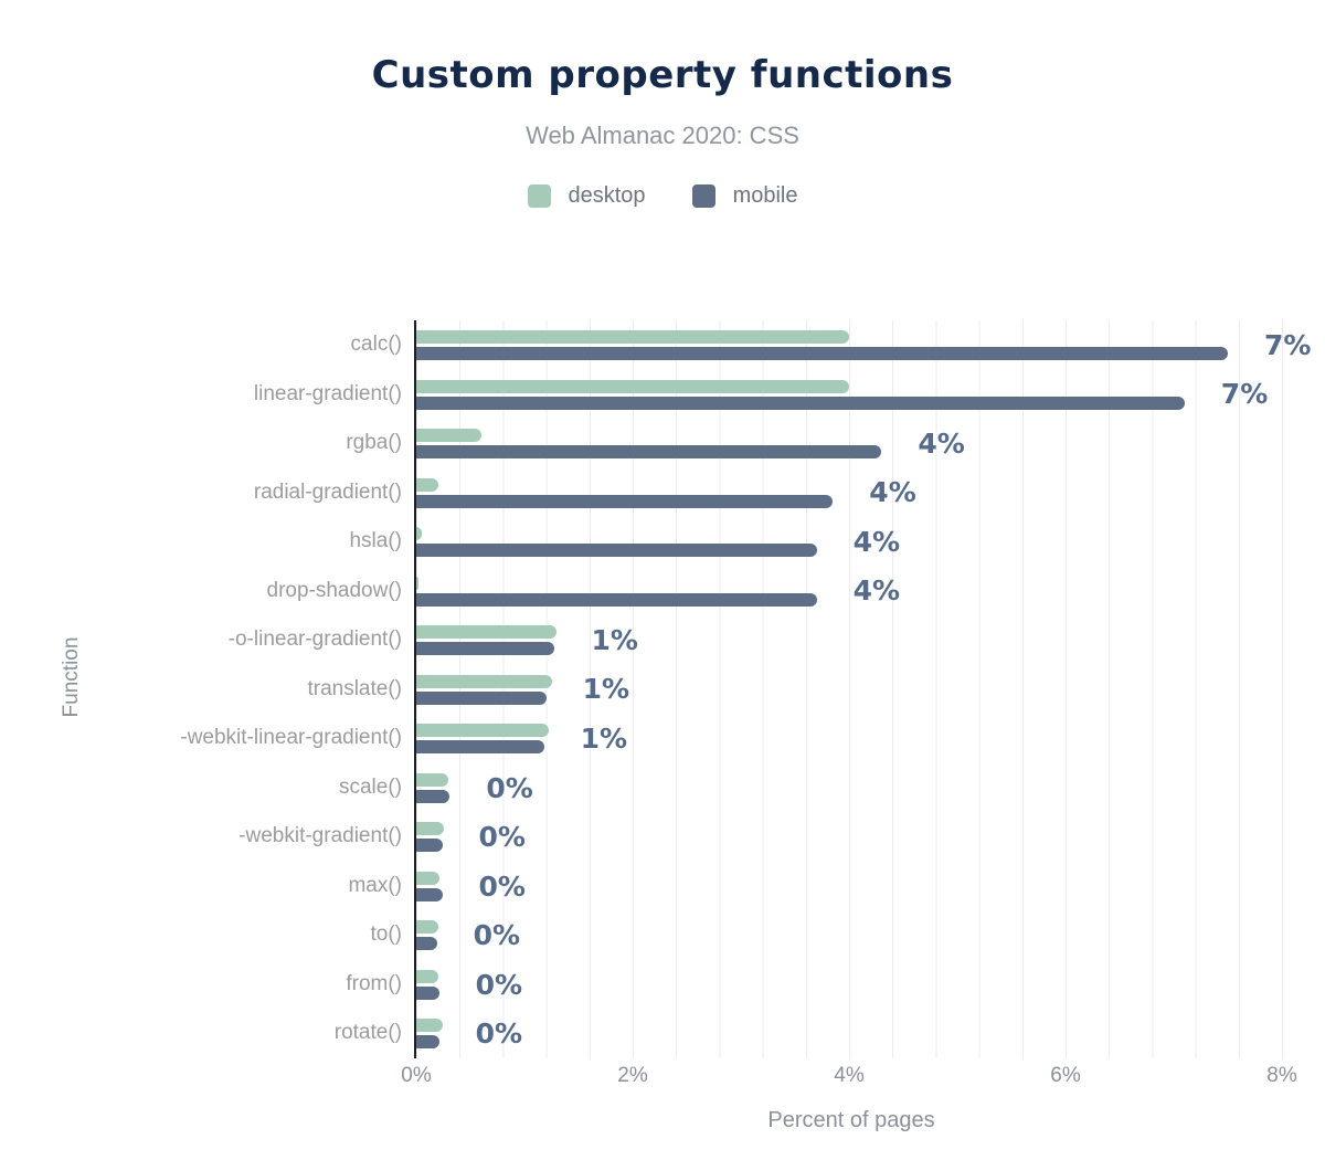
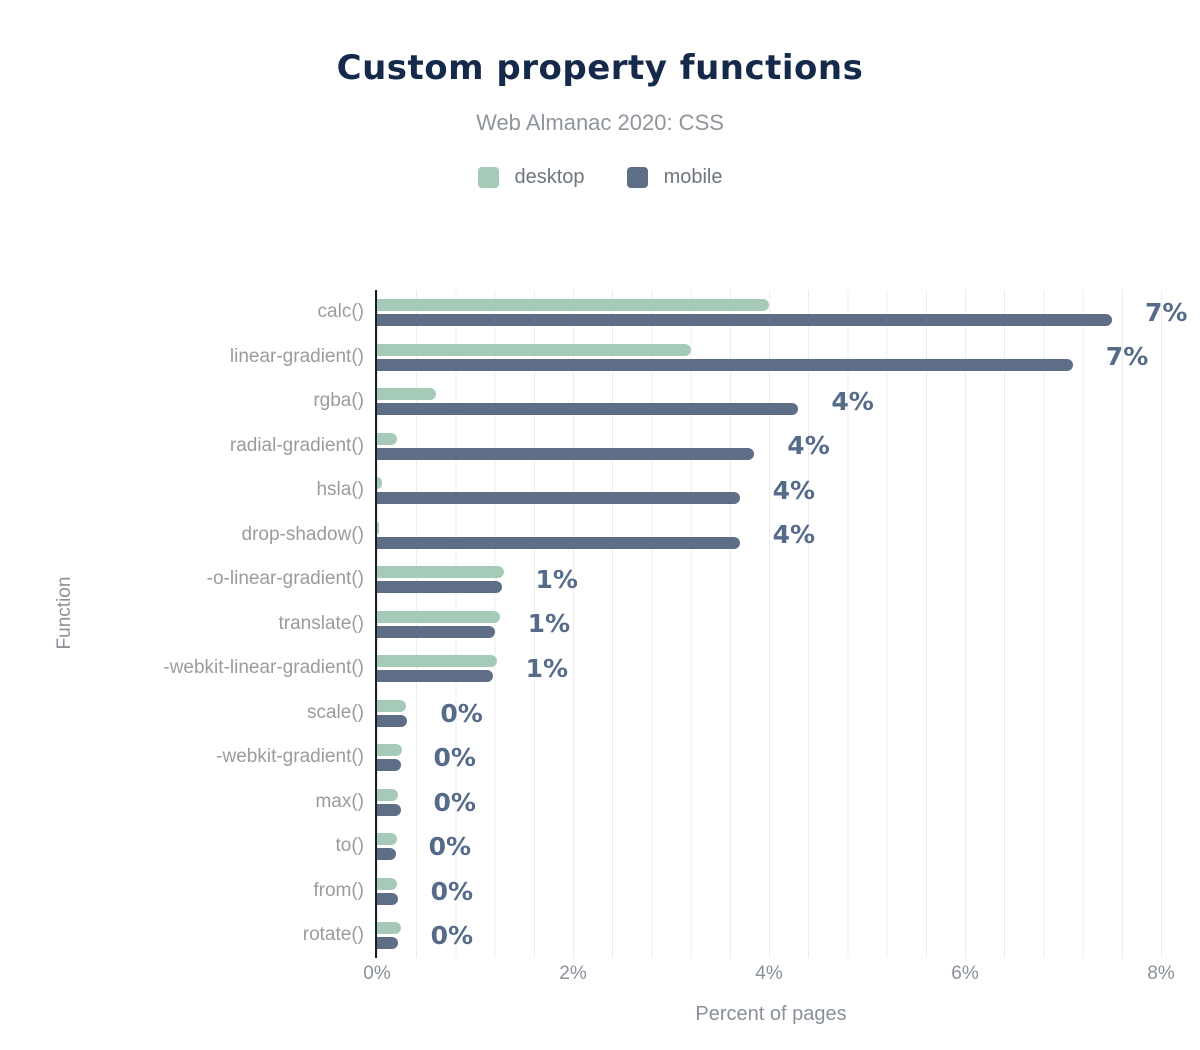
desktop/linear-gradient(): 4.0% -> 3.2%
